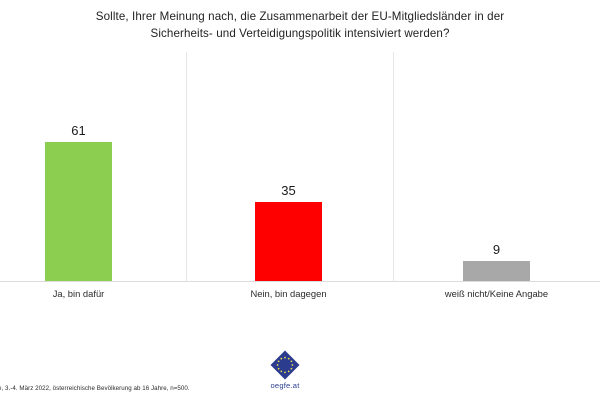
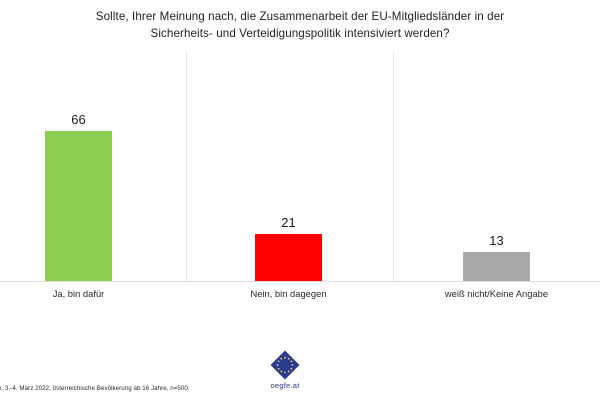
Ja, bin dafür: 61 -> 66
Nein, bin dagegen: 35 -> 21
weiß nicht/Keine Angabe: 9 -> 13
